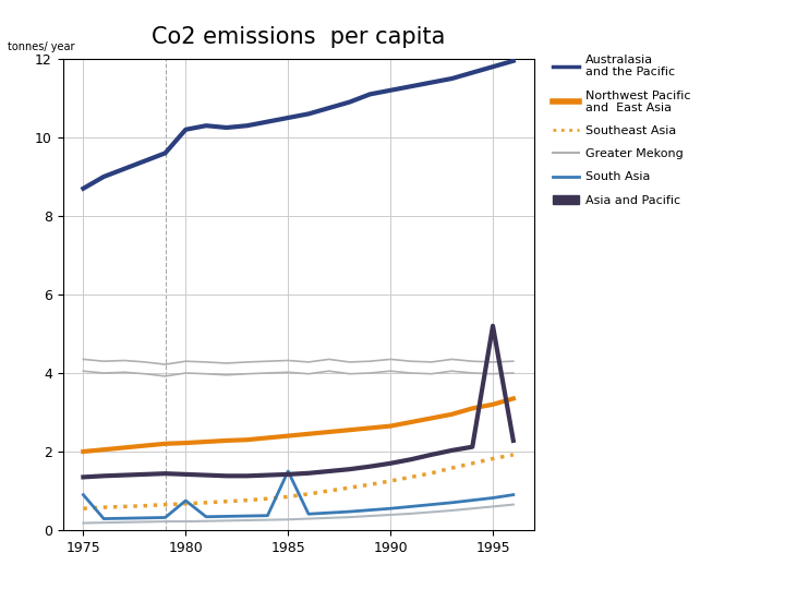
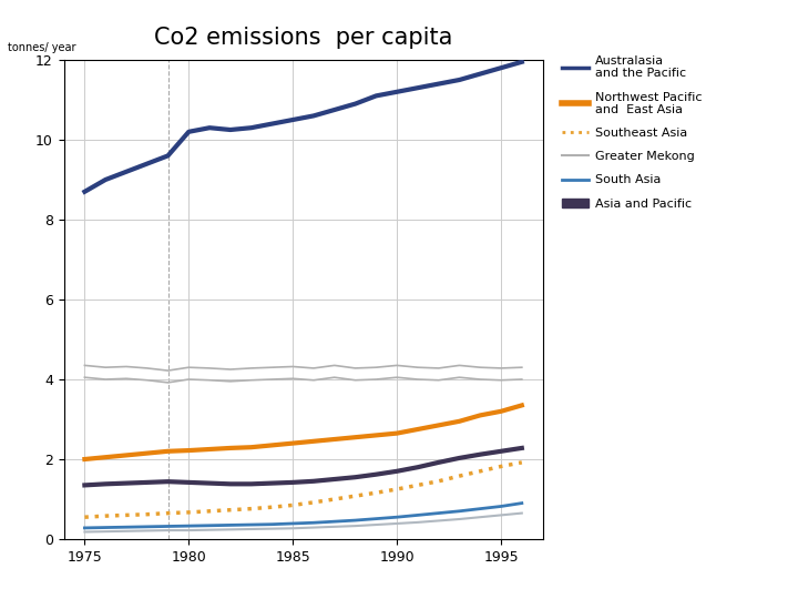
South Asia/1975: 0.90 -> 0.28
South Asia/1980: 0.75 -> 0.33
South Asia/1985: 1.50 -> 0.39
Asia and Pacific/1995: 5.20 -> 2.20
